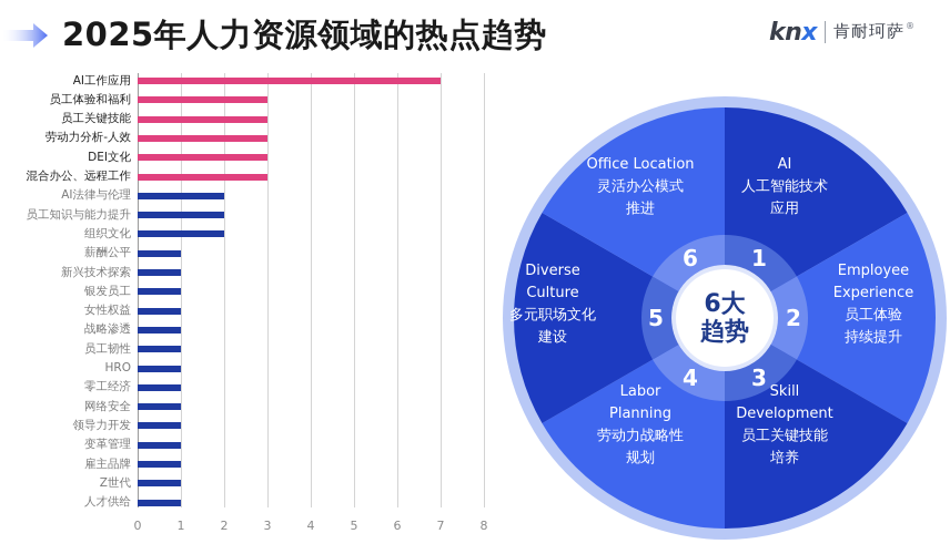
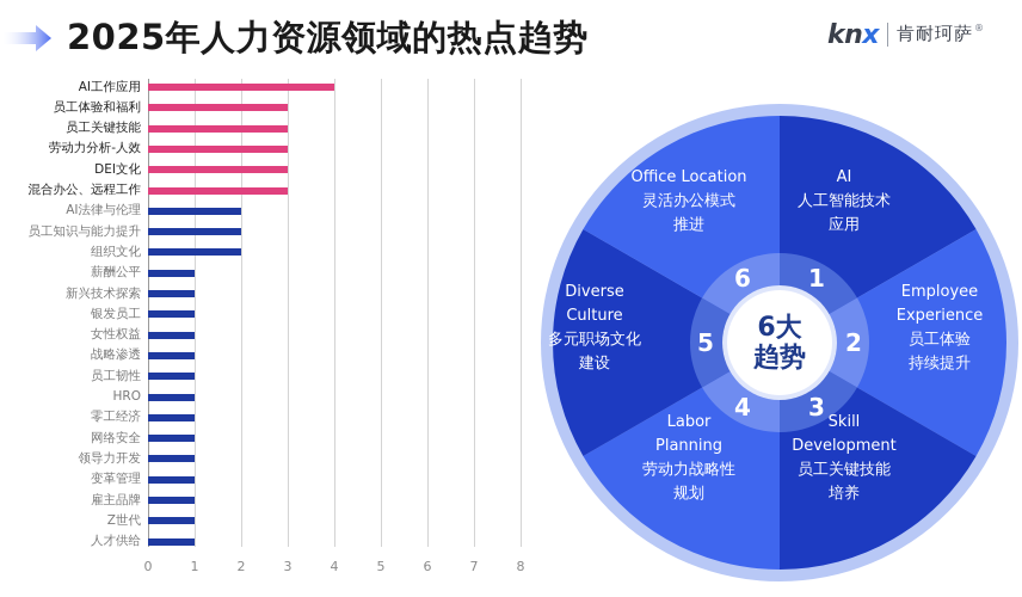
AI工作应用: 7 -> 4
